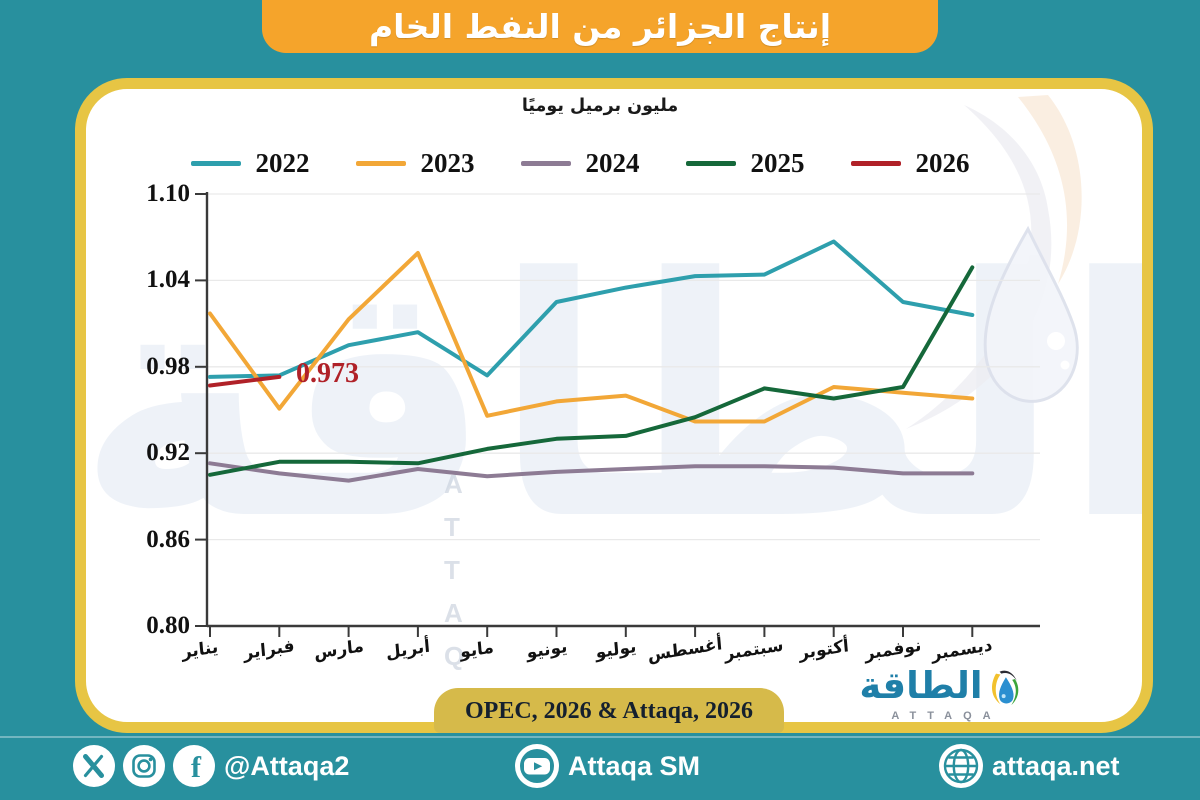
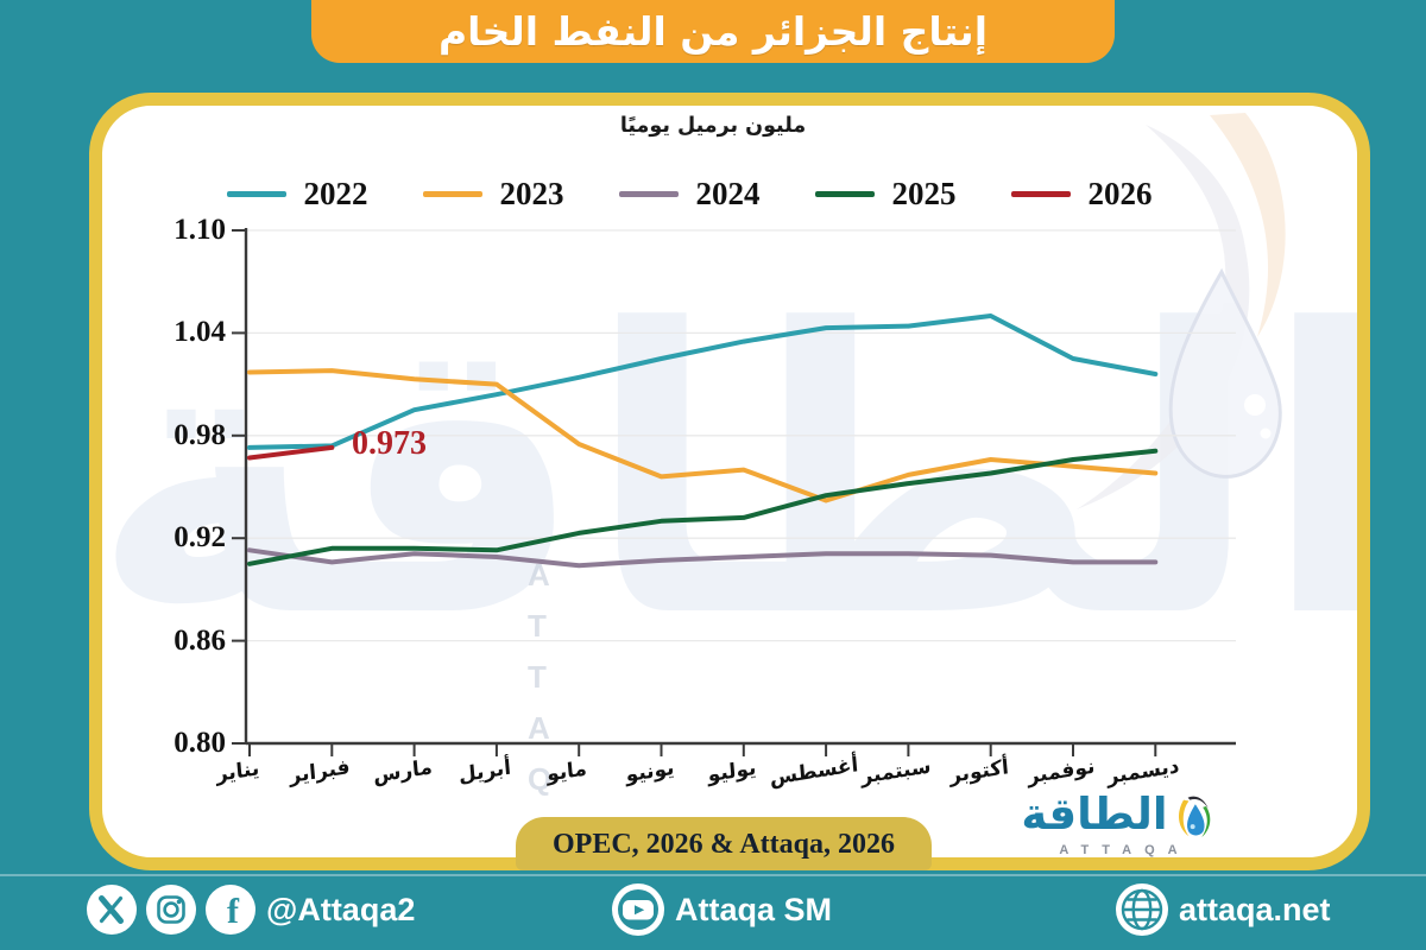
2023/فبراير: 0.951 -> 1.018
2024/مارس: 0.901 -> 0.911
2023/أبريل: 1.059 -> 1.010
2022/مايو: 0.974 -> 1.014
2023/مايو: 0.946 -> 0.975
2023/سبتمبر: 0.942 -> 0.957
2025/سبتمبر: 0.965 -> 0.952
2022/أكتوبر: 1.067 -> 1.050
2025/ديسمبر: 1.049 -> 0.971
